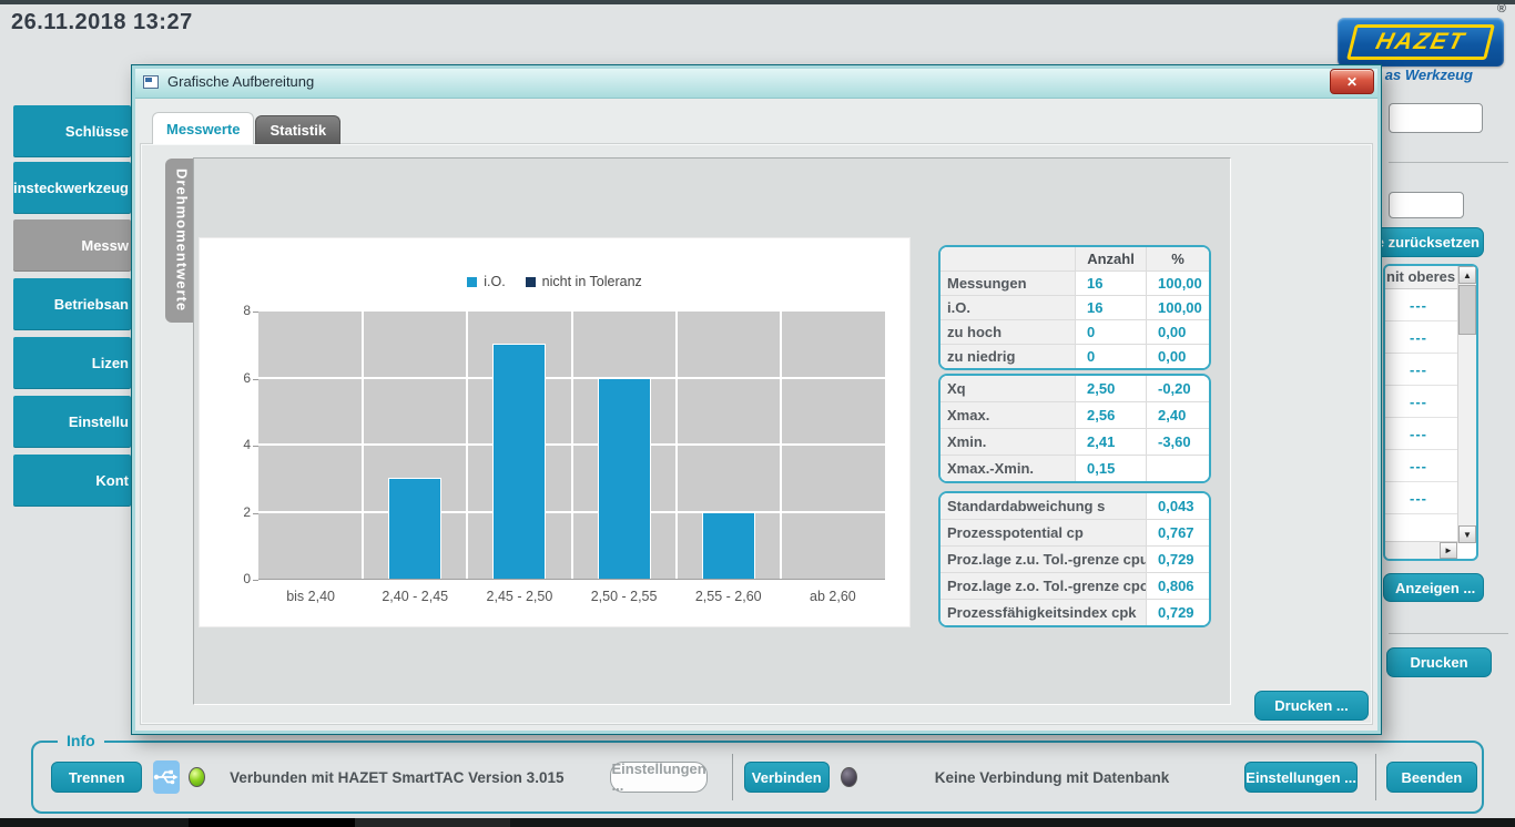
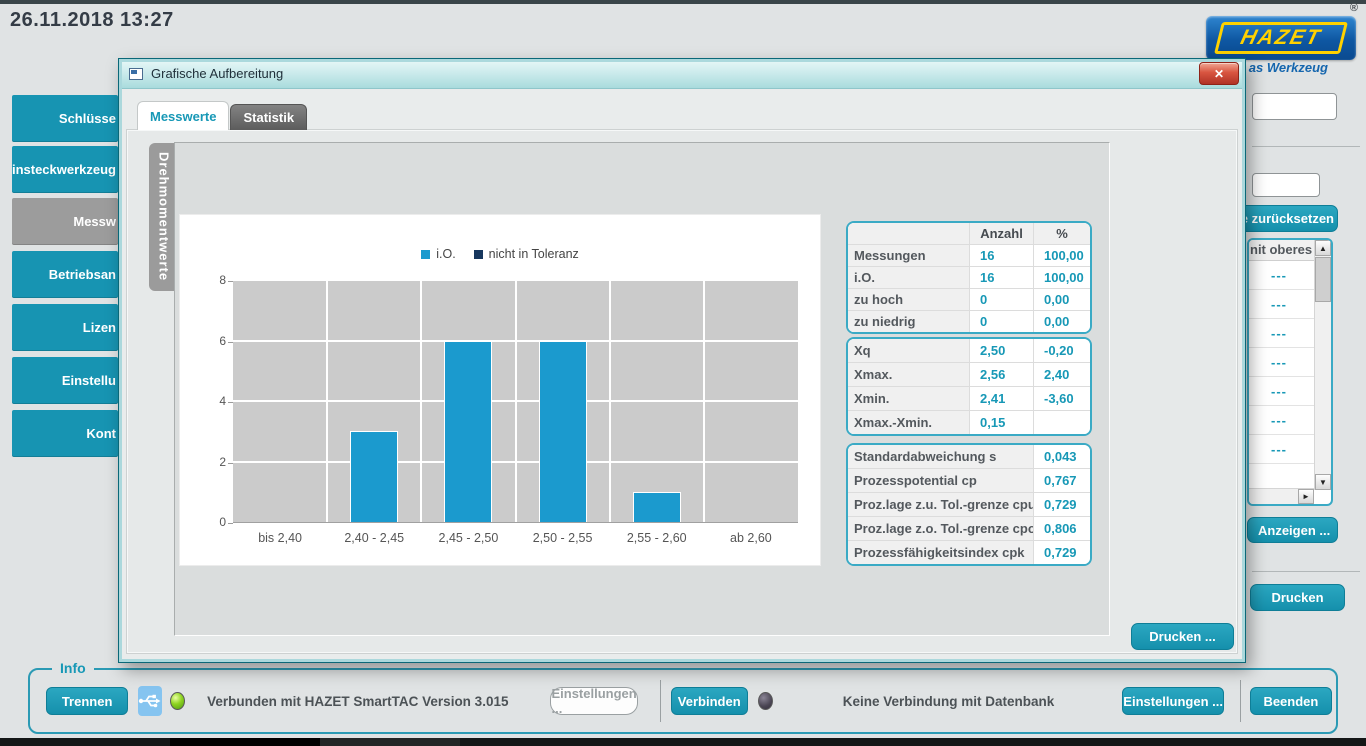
i.O./2,45 - 2,50: 7 -> 6
i.O./2,55 - 2,60: 2 -> 1
